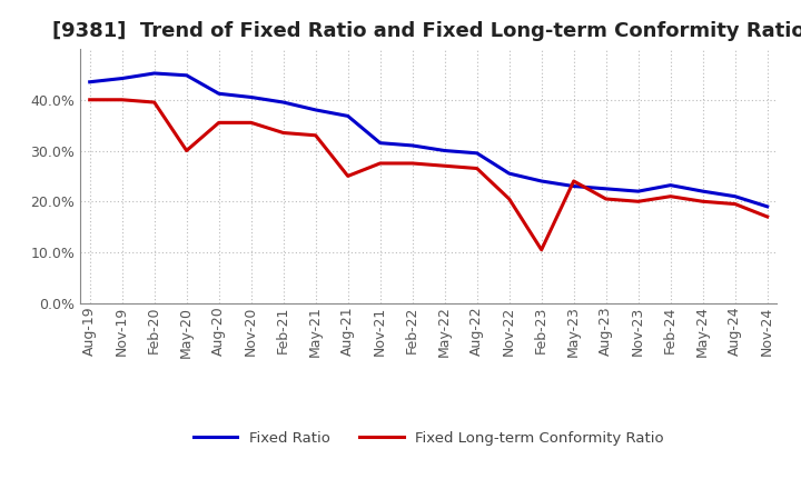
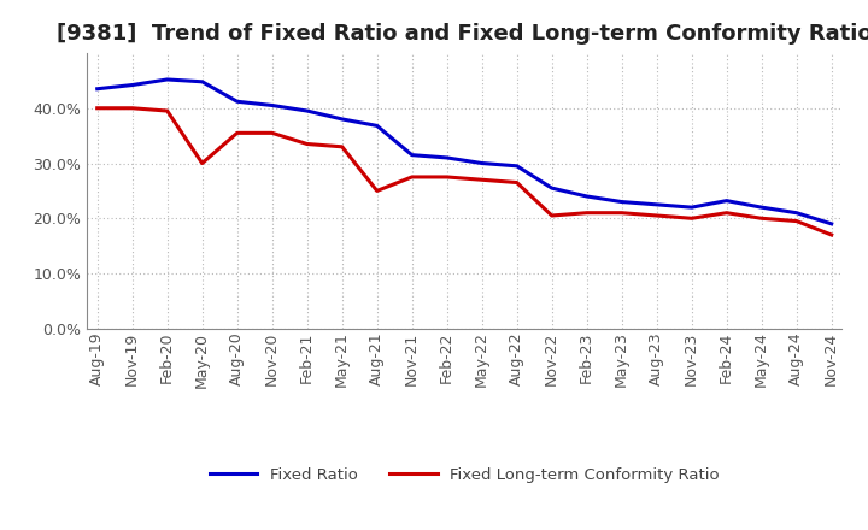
Fixed Long-term Conformity Ratio/Feb-23: 10.5% -> 21.0%
Fixed Long-term Conformity Ratio/May-23: 24.0% -> 21.0%
